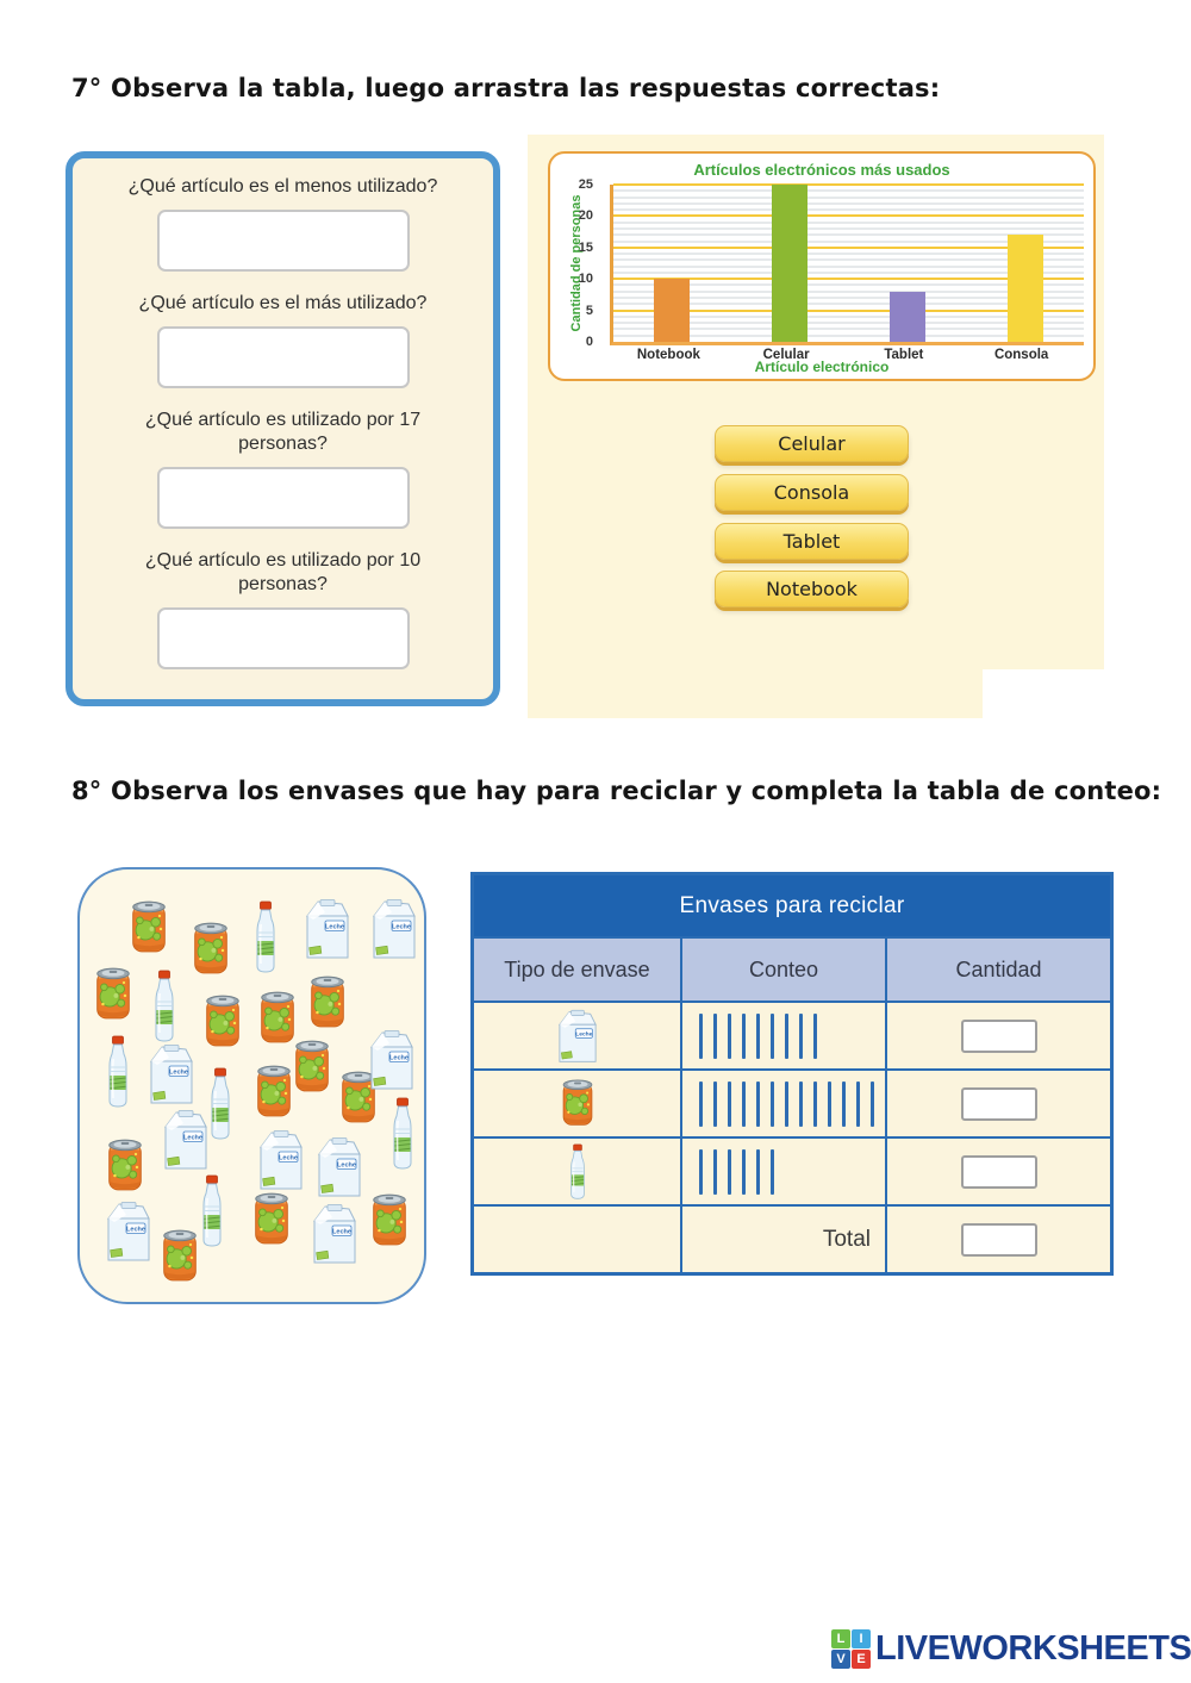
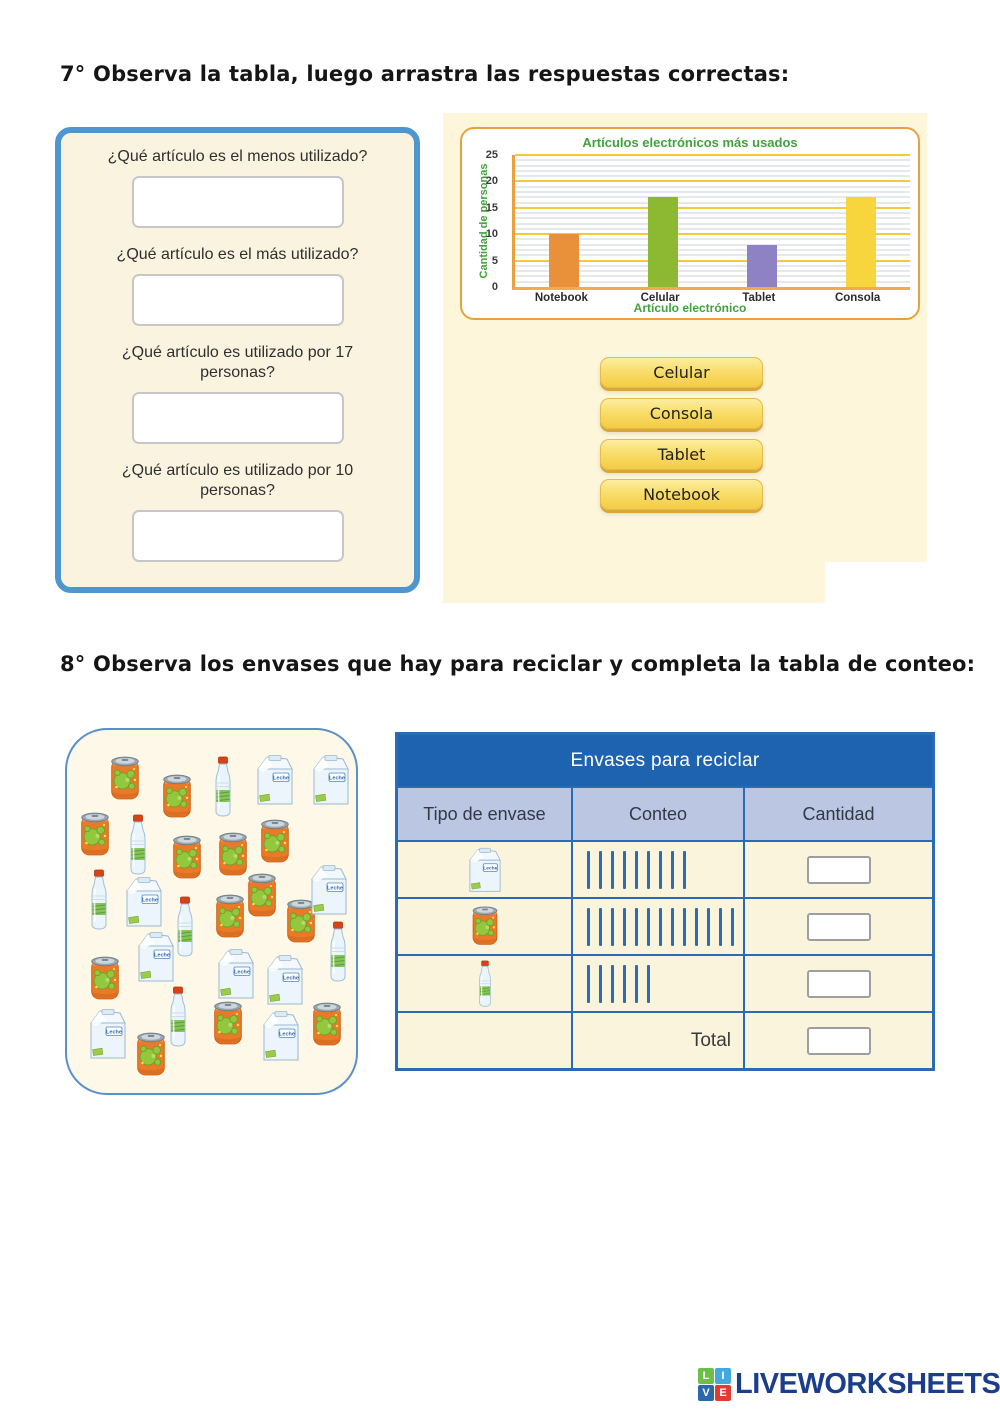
Celular: 25 -> 17
